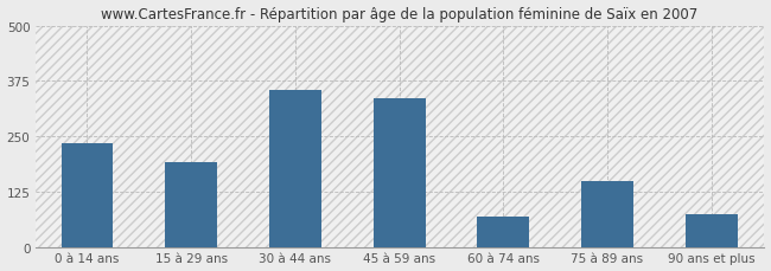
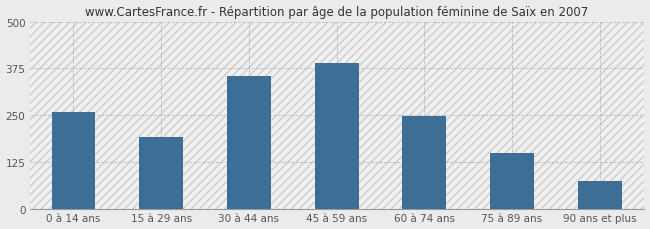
0 à 14 ans: 235 -> 258
45 à 59 ans: 335 -> 390
60 à 74 ans: 70 -> 248
